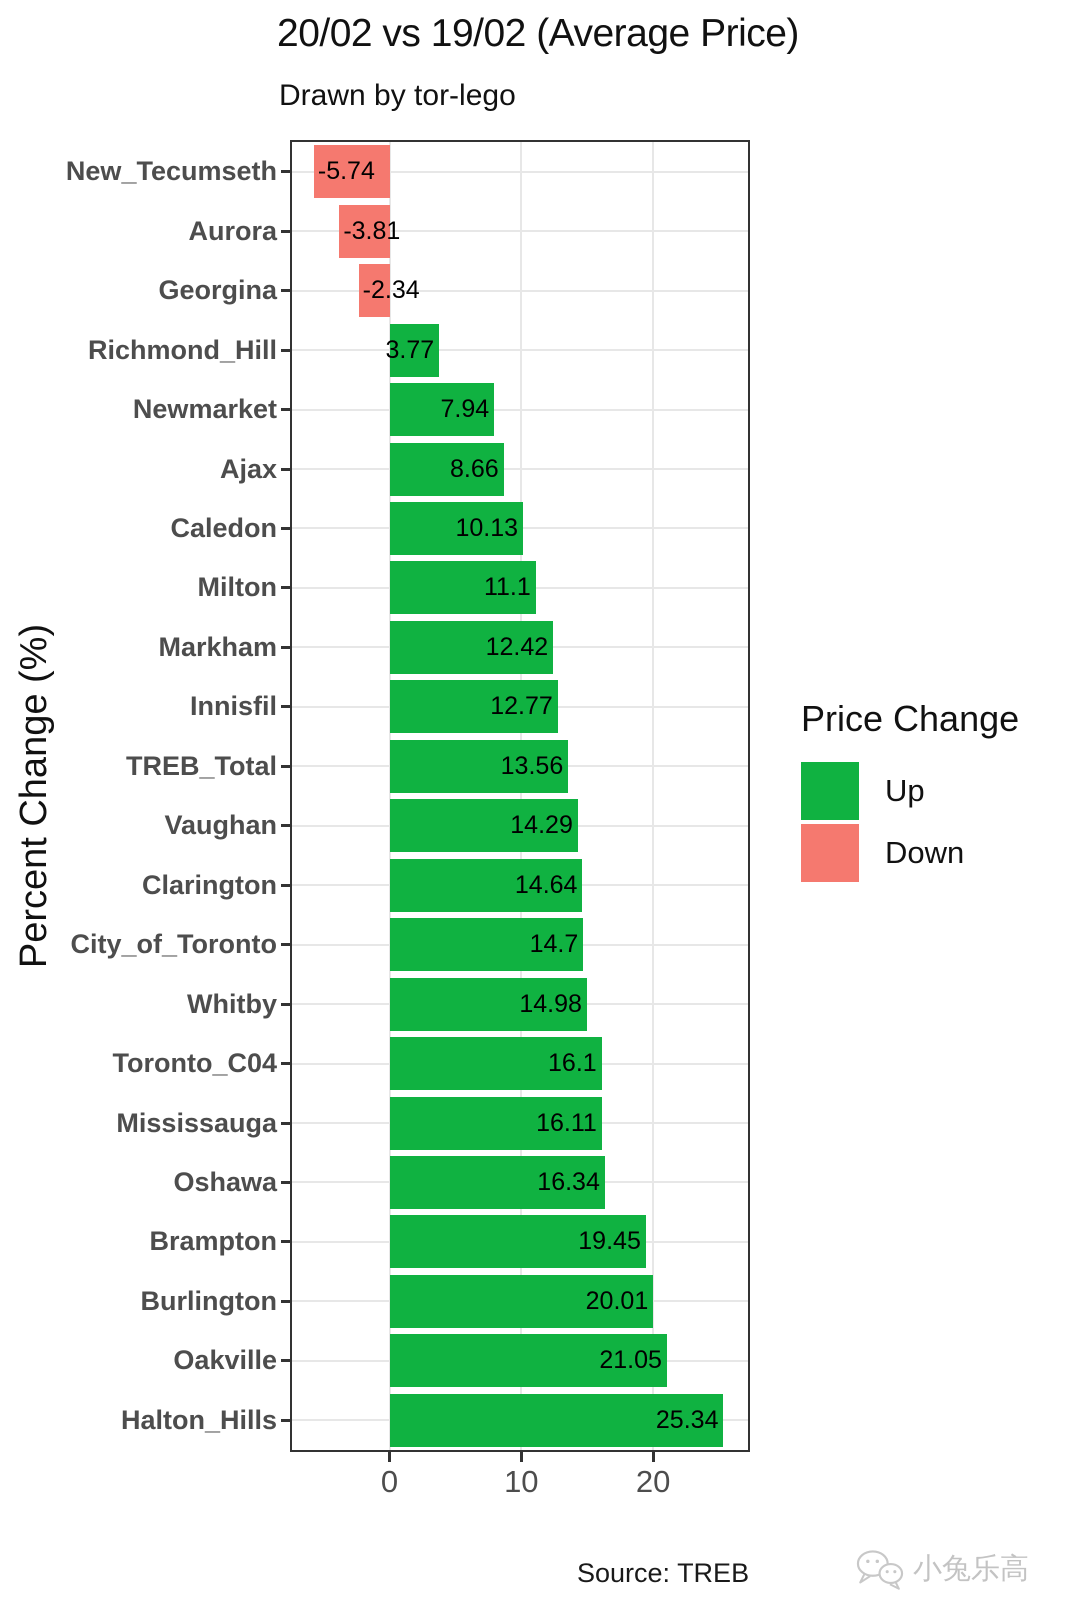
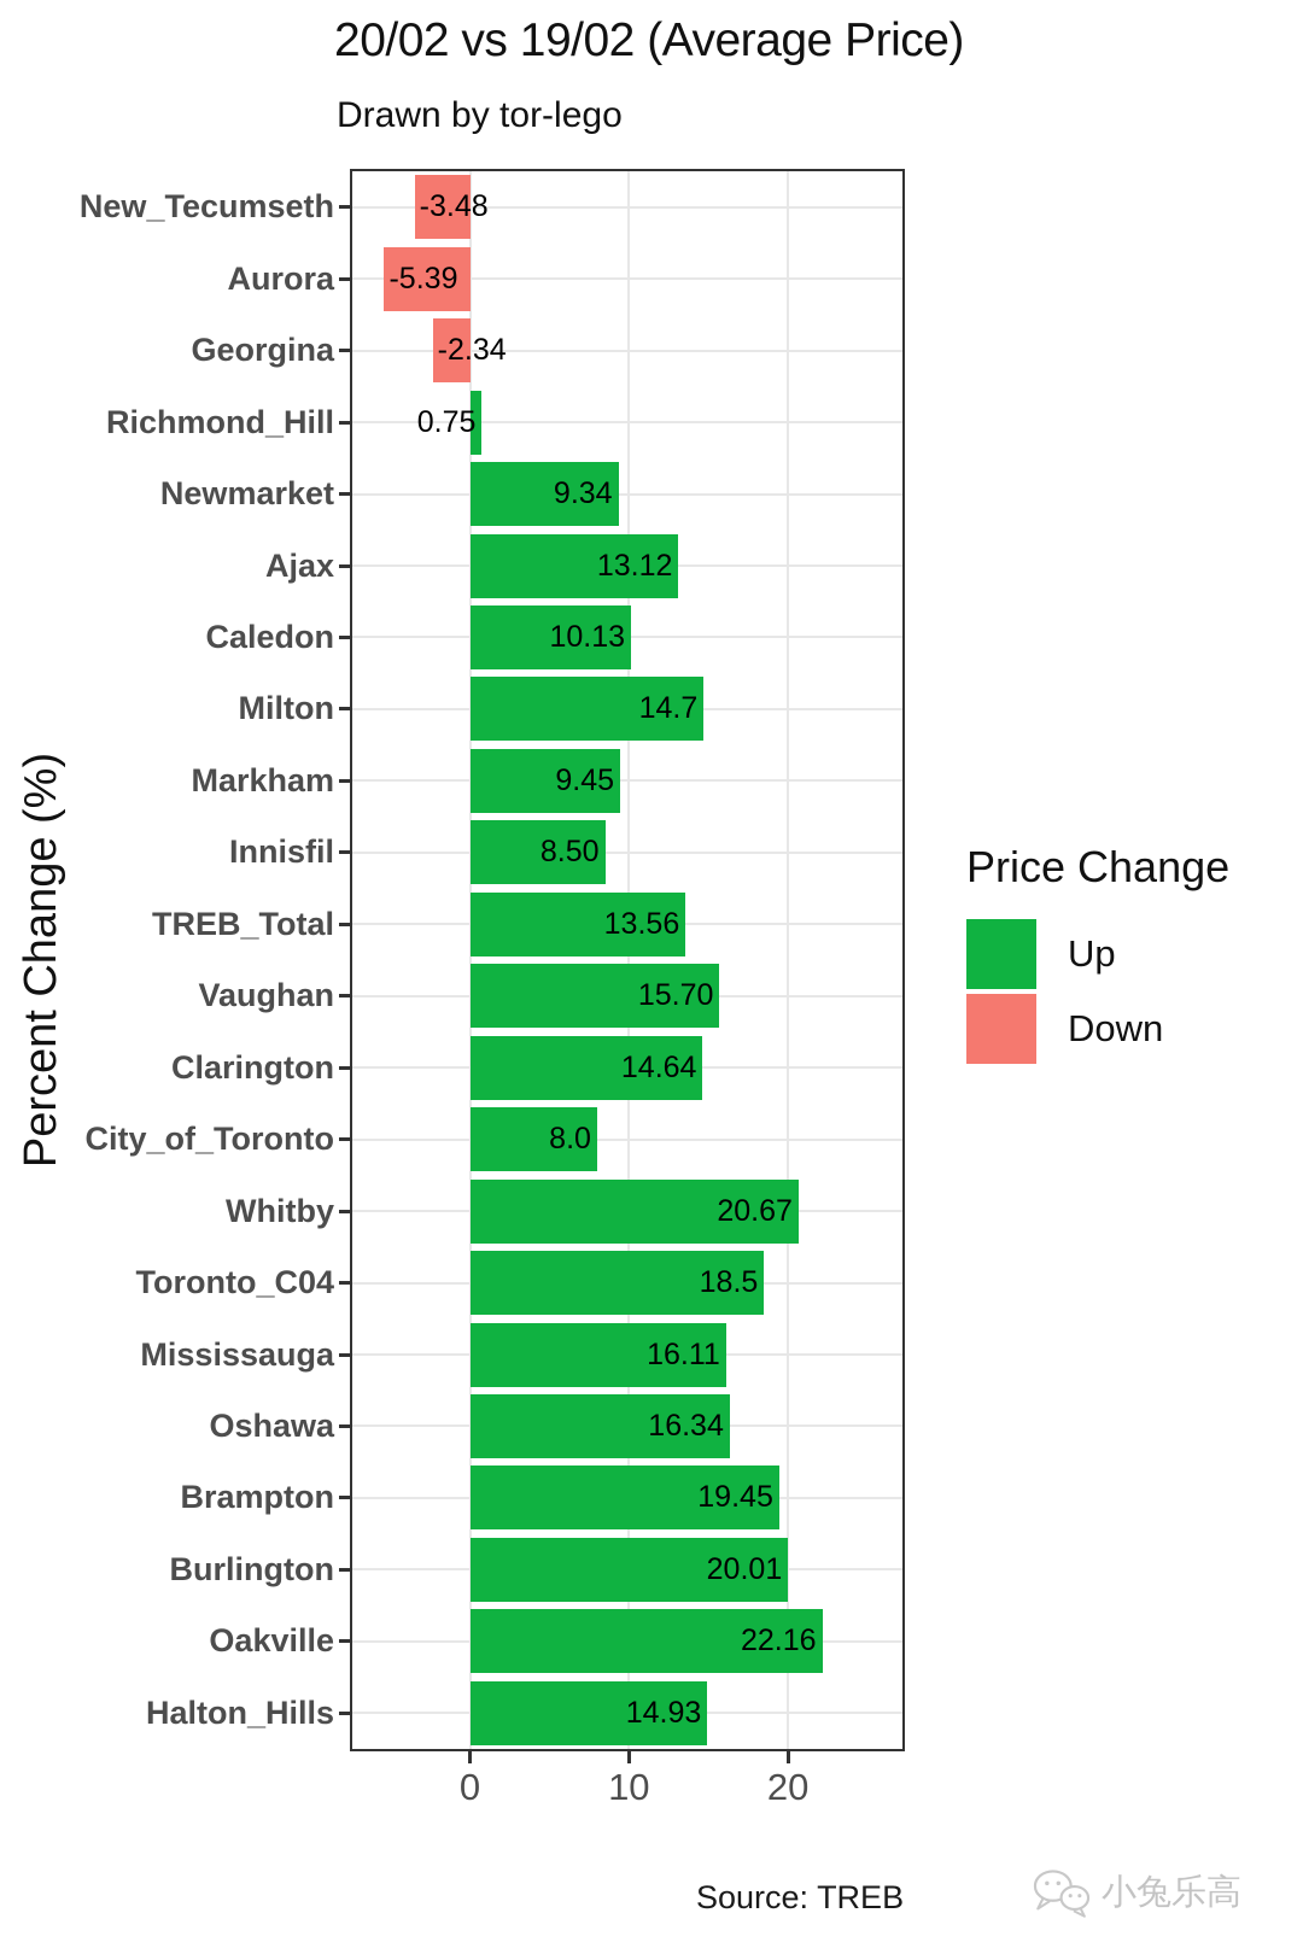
New_Tecumseth: -5.74 -> -3.48
Aurora: -3.81 -> -5.39
Richmond_Hill: 3.77 -> 0.75
Newmarket: 7.94 -> 9.34
Ajax: 8.66 -> 13.12
Milton: 11.1 -> 14.7
Markham: 12.42 -> 9.45
Innisfil: 12.77 -> 8.50
Vaughan: 14.29 -> 15.70
City_of_Toronto: 14.7 -> 8.0
Whitby: 14.98 -> 20.67
Toronto_C04: 16.1 -> 18.5
Oakville: 21.05 -> 22.16
Halton_Hills: 25.34 -> 14.93
